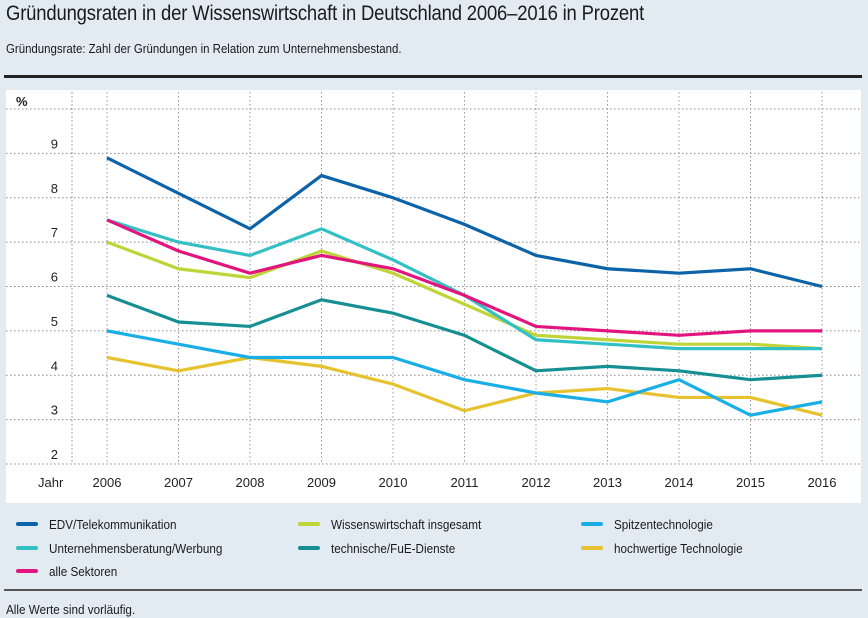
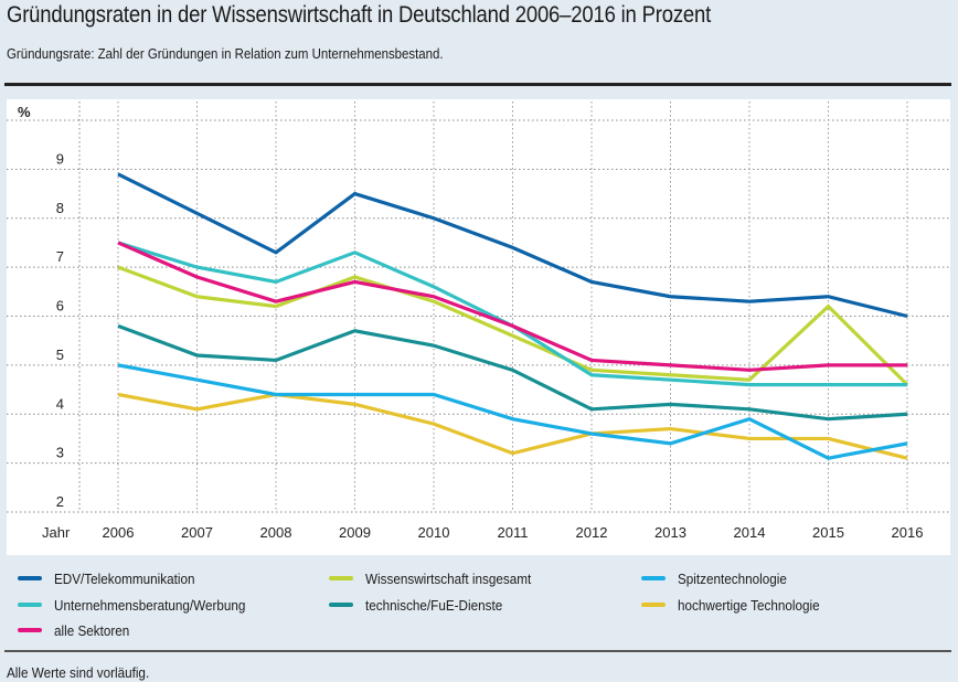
Wissenswirtschaft insgesamt/2015: 4.7 -> 6.2
